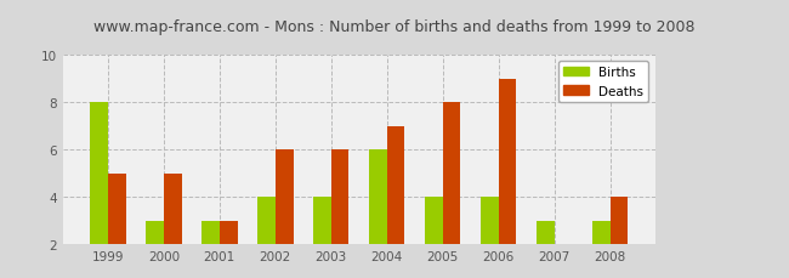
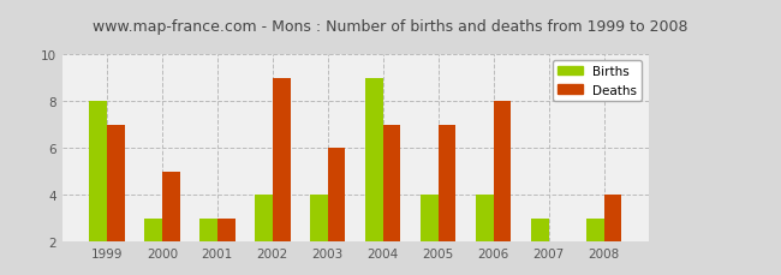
Deaths/1999: 5 -> 7
Deaths/2002: 6 -> 9
Births/2004: 6 -> 9
Deaths/2005: 8 -> 7
Deaths/2006: 9 -> 8
